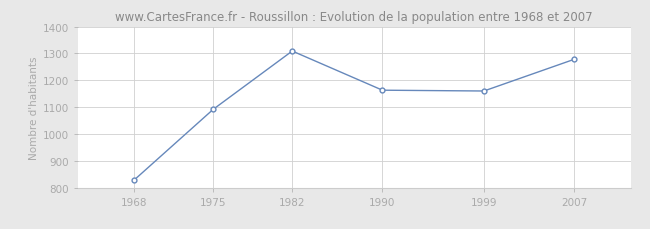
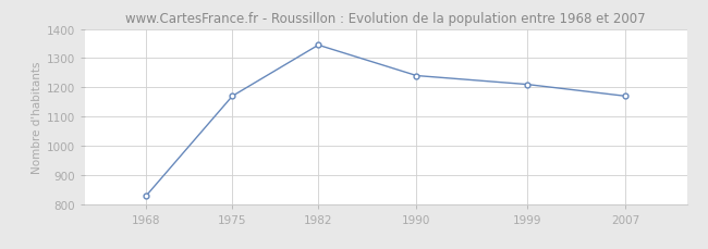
1975: 1092 -> 1170
1982: 1309 -> 1345
1990: 1163 -> 1240
1999: 1160 -> 1210
2007: 1278 -> 1170
